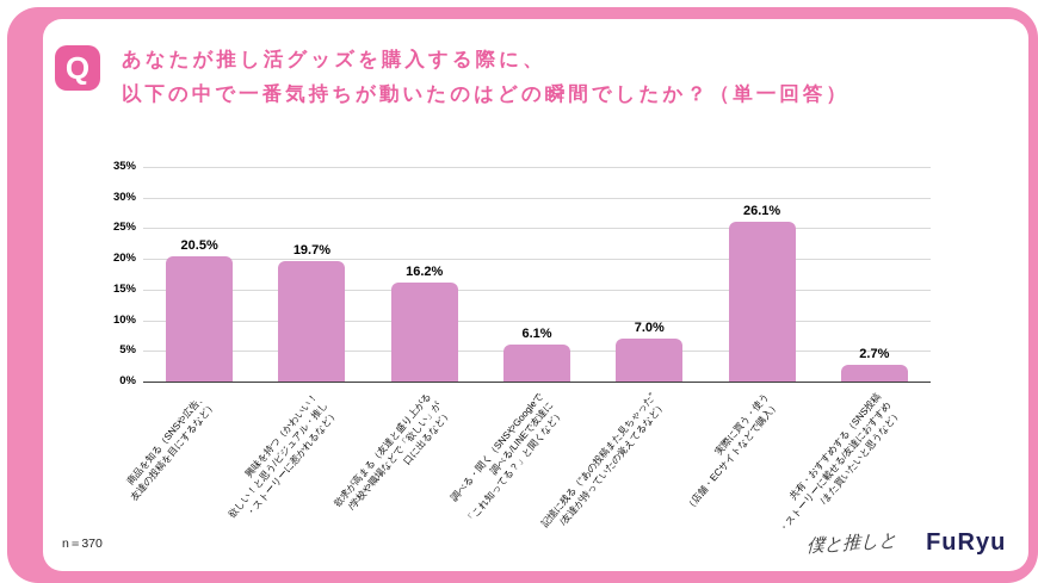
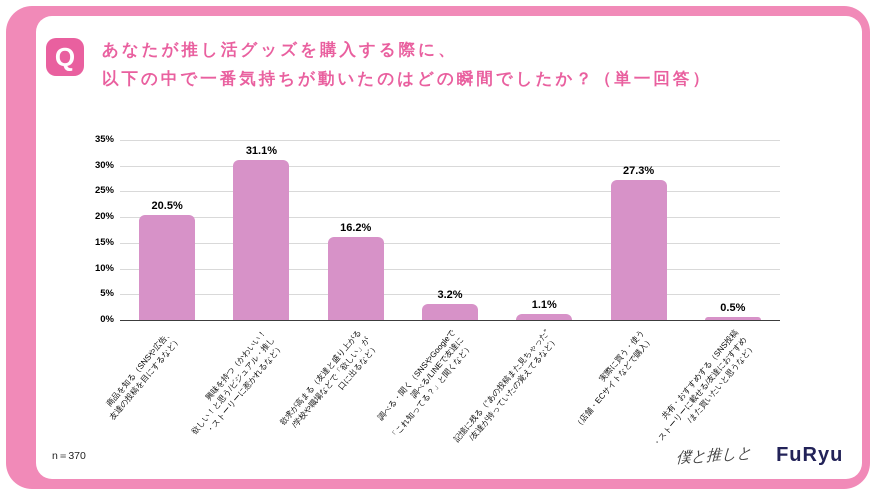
興味を持つ（かわいい！ 欲しい！と思う/ビジュアル・推し ・ストーリーに惹かれるなど）: 19.7% -> 31.1%
調べる・聞く（SNSやGoogleで 調べる/LINEで友達に 「これ知ってる？」と聞くなど）: 6.1% -> 3.2%
記憶に残る（“あの投稿また見ちゃった” /友達が持っていたの覚えてるなど）: 7.0% -> 1.1%
実際に買う・使う （店舗・ECサイトなどで購入）: 26.1% -> 27.3%
共有・おすすめする（SNS投稿 ・ストーリーに載せる/友達におすすめ /また買いたいと思うなど）: 2.7% -> 0.5%
